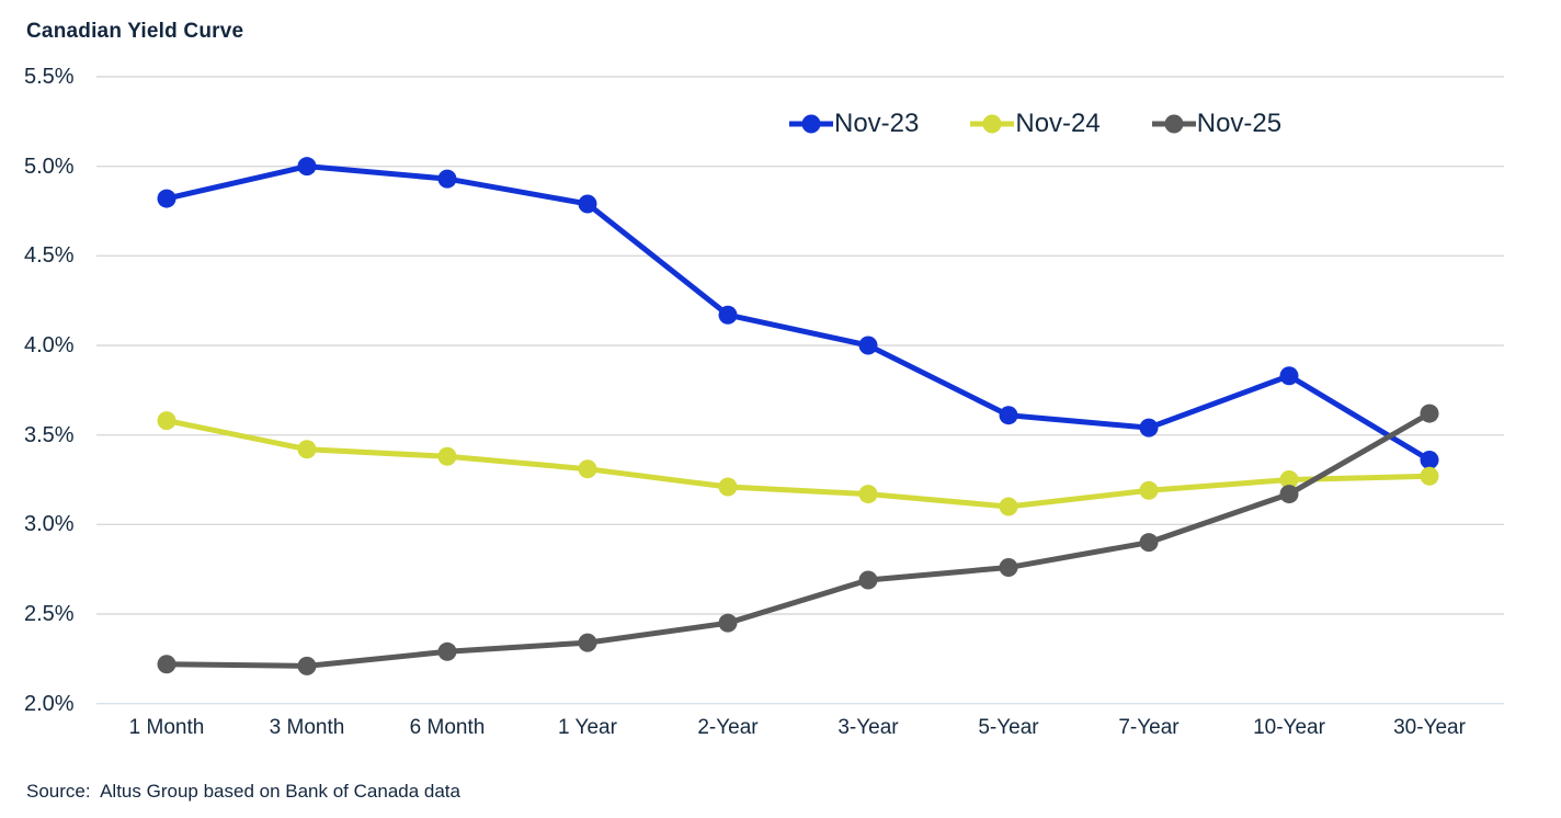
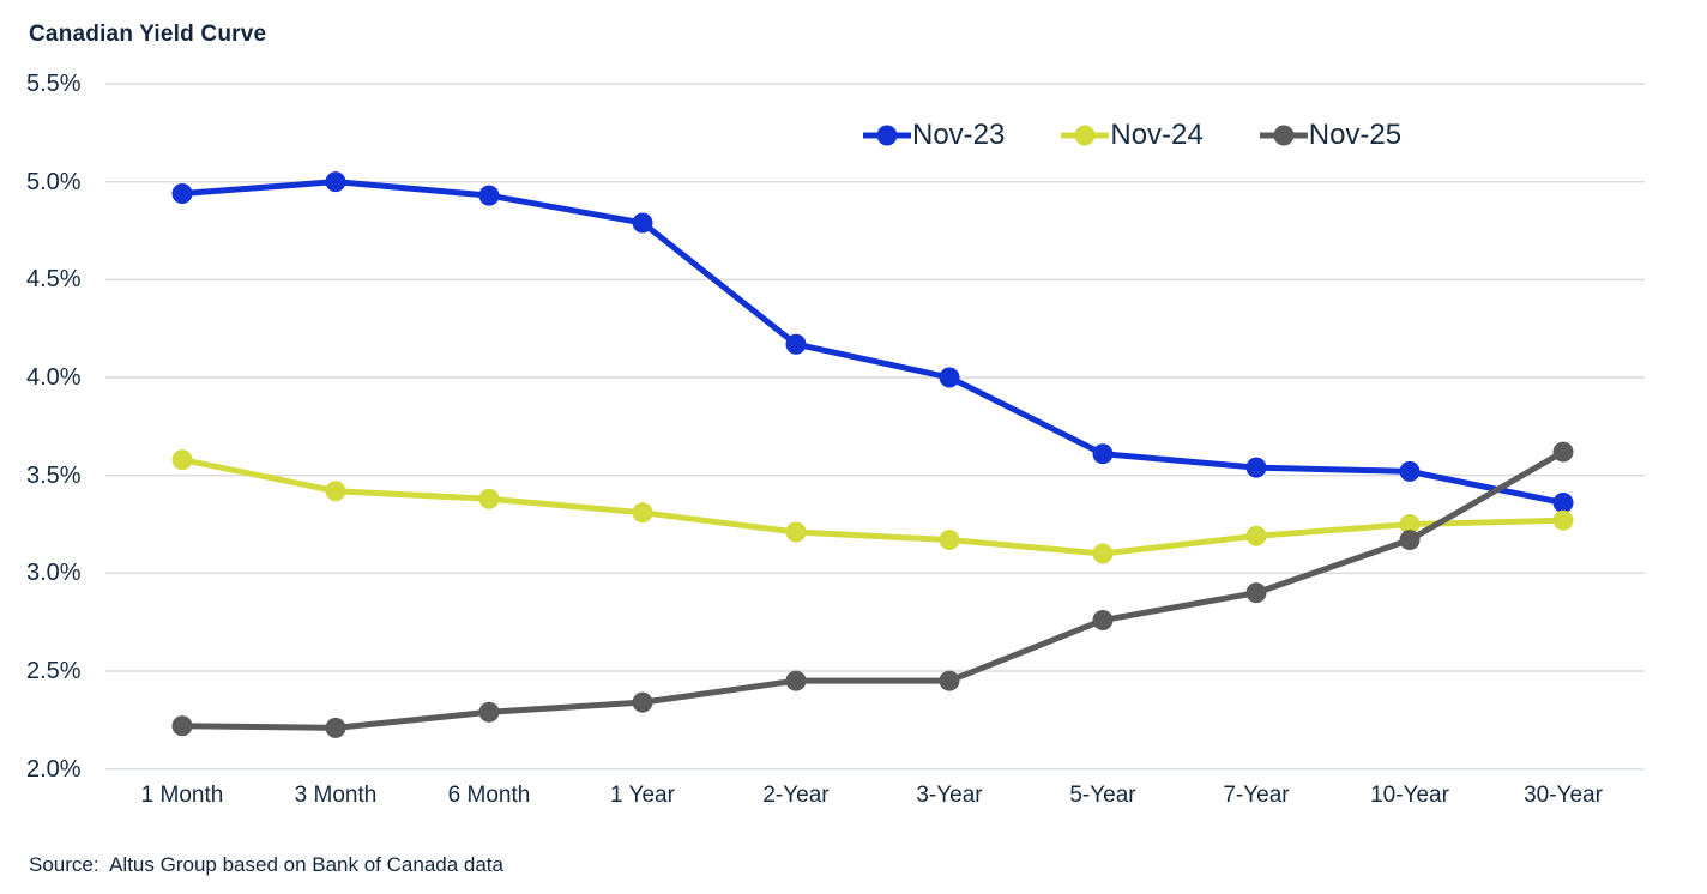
Nov-23/1 Month: 4.82% -> 4.94%
Nov-25/3-Year: 2.69% -> 2.45%
Nov-23/10-Year: 3.83% -> 3.52%
